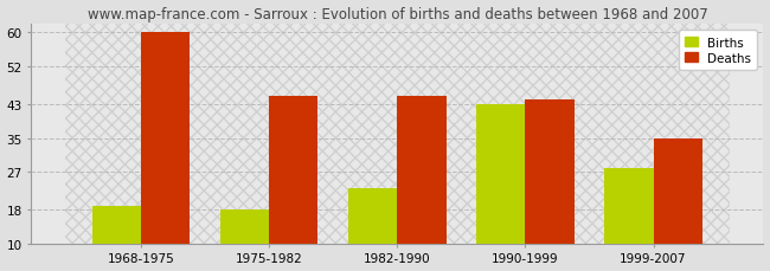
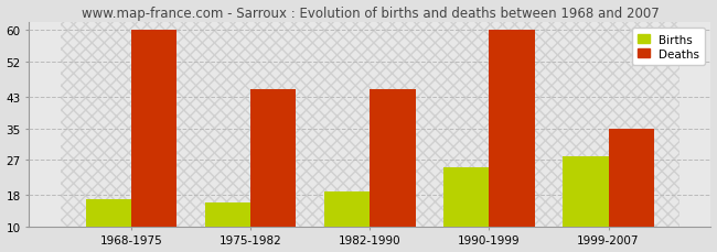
Births/1968-1975: 19 -> 17
Births/1975-1982: 18 -> 16
Births/1982-1990: 23 -> 19
Births/1990-1999: 43 -> 25
Deaths/1990-1999: 44 -> 60
